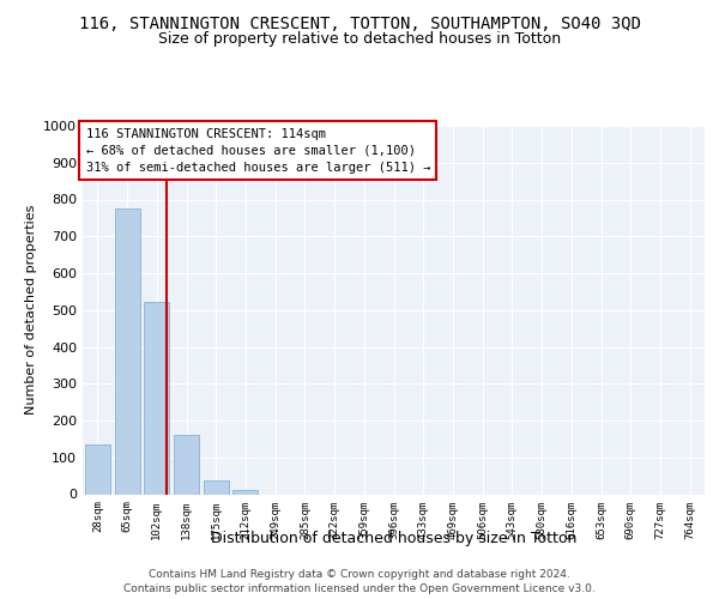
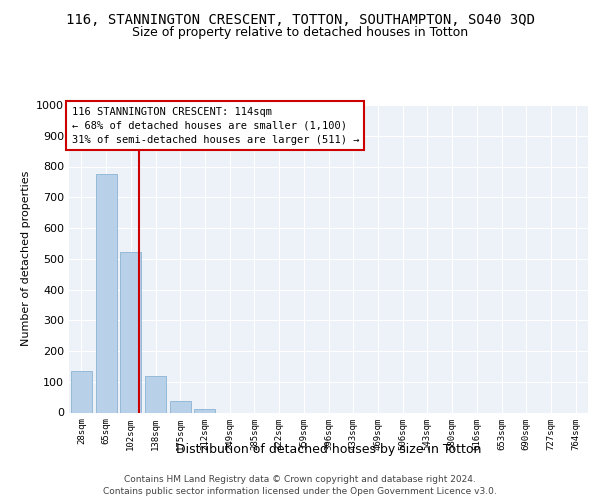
138sqm: 160 -> 120
